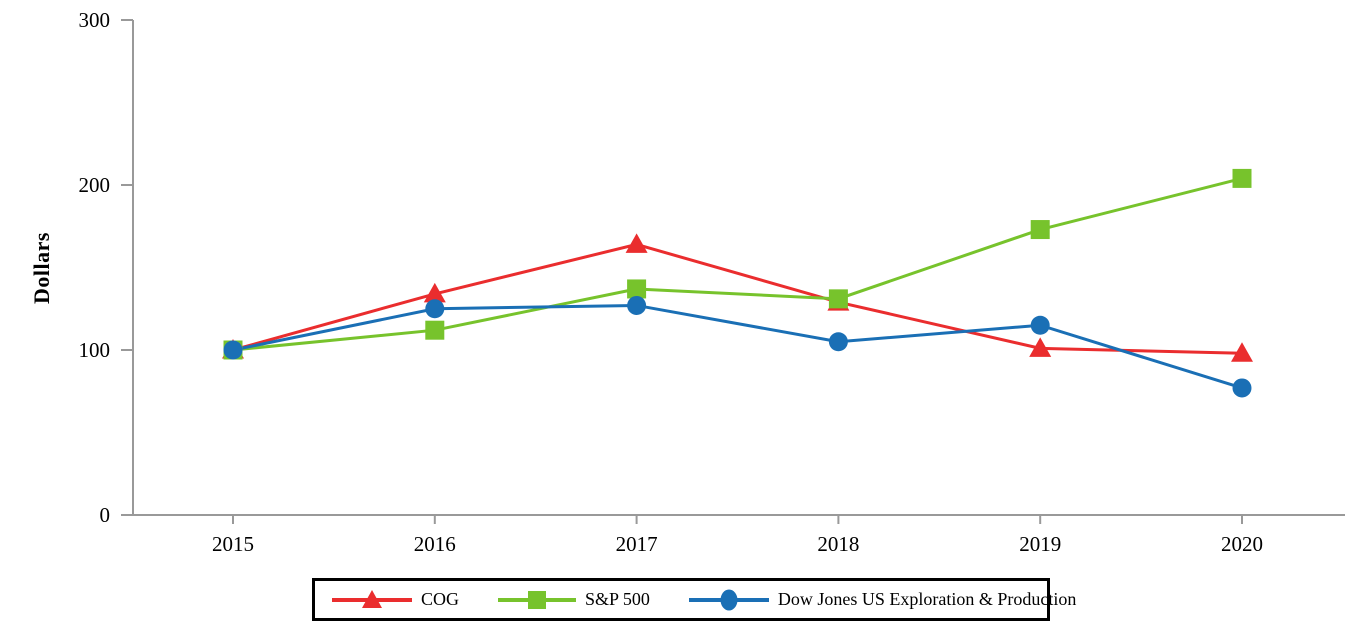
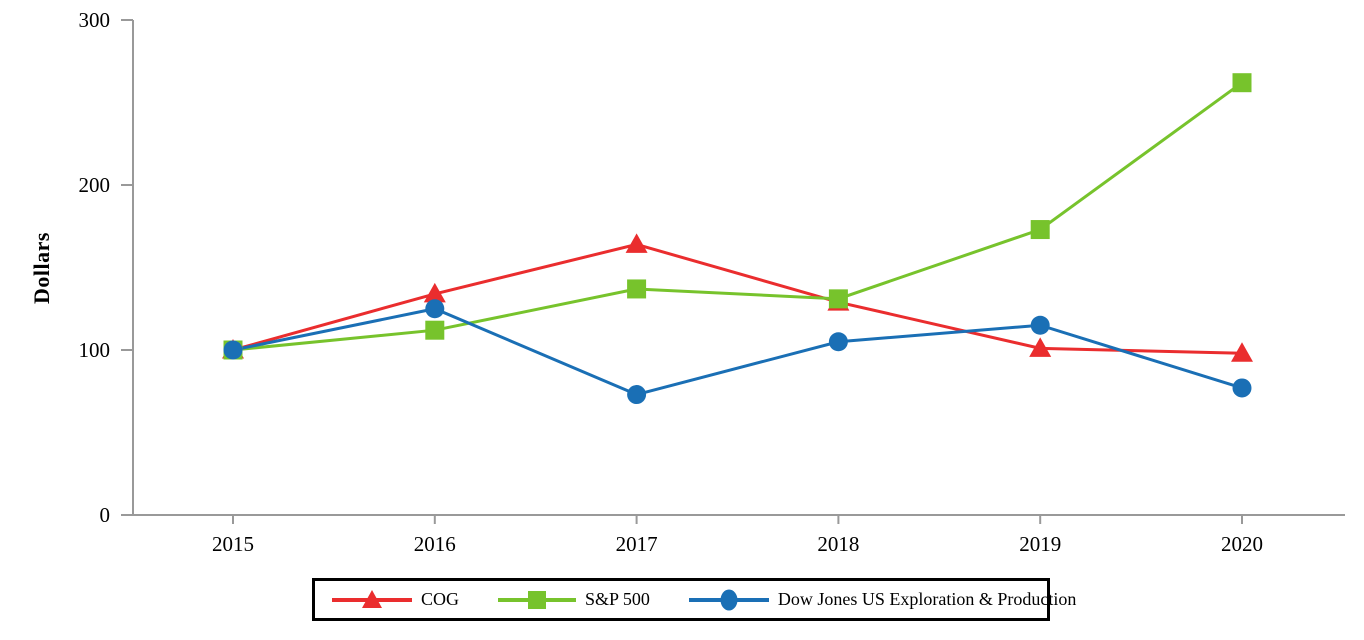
Dow Jones US Exploration & Production/2017: 127 -> 73
S&P 500/2020: 204 -> 262
